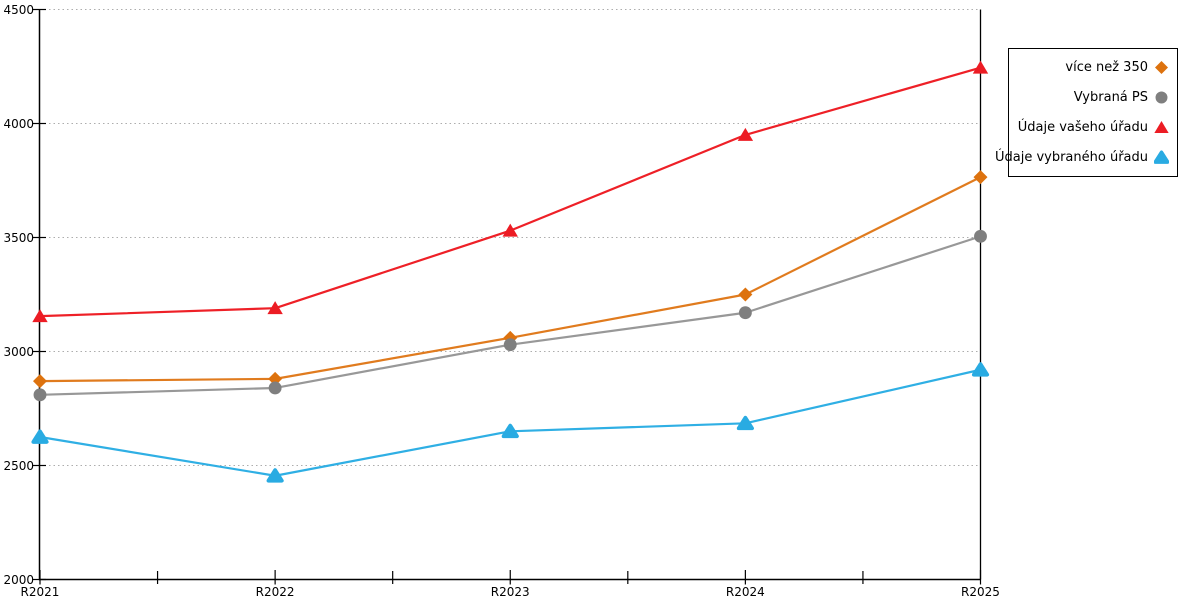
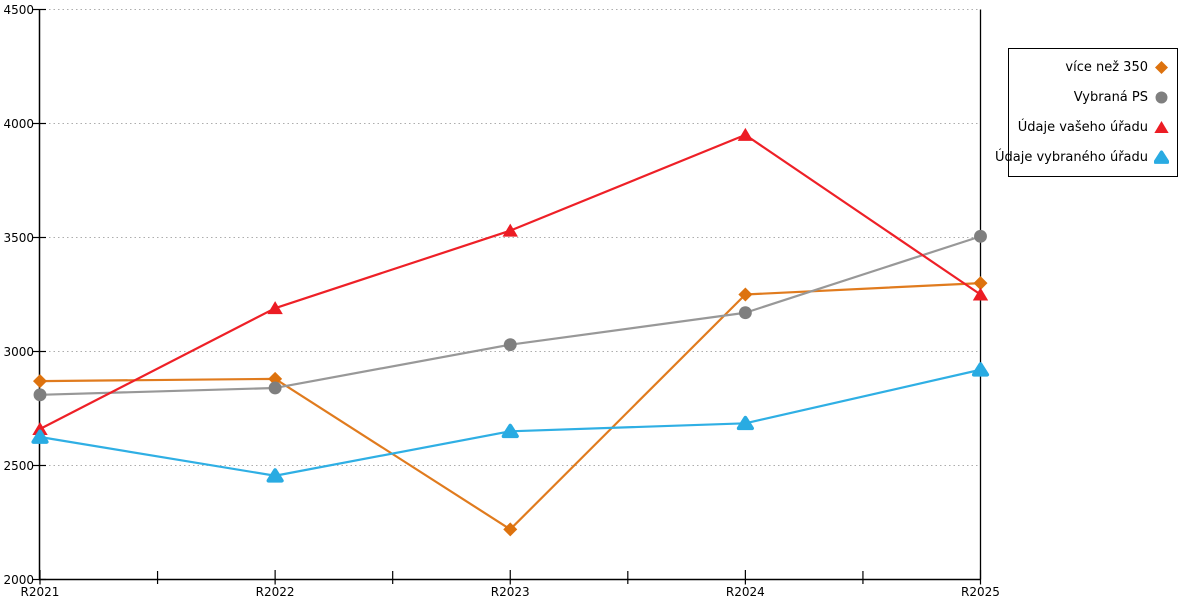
Údaje vašeho úřadu/R2021: 3160 -> 2660
více než 350/R2023: 3060 -> 2220
více než 350/R2025: 3760 -> 3300
Údaje vašeho úřadu/R2025: 4240 -> 3250
